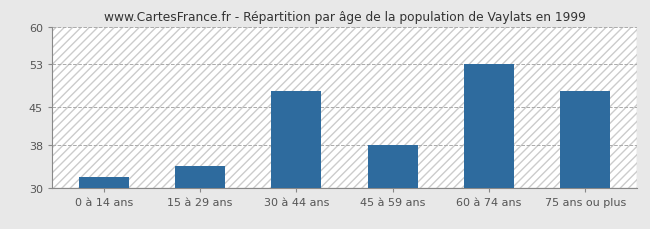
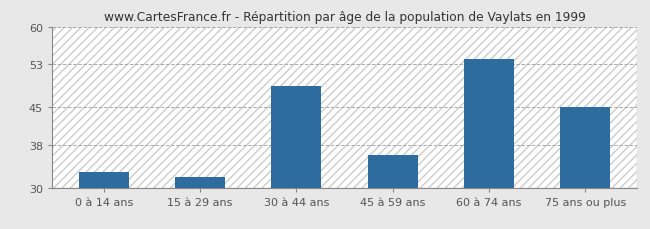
0 à 14 ans: 32 -> 33
15 à 29 ans: 34 -> 32
30 à 44 ans: 48 -> 49
45 à 59 ans: 38 -> 36
60 à 74 ans: 53 -> 54
75 ans ou plus: 48 -> 45
